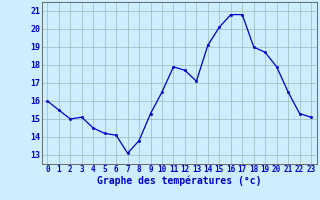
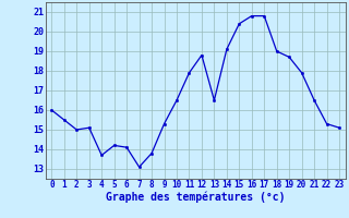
4: 14.5 -> 13.7
12: 17.7 -> 18.8
13: 17.1 -> 16.5
15: 20.1 -> 20.4
